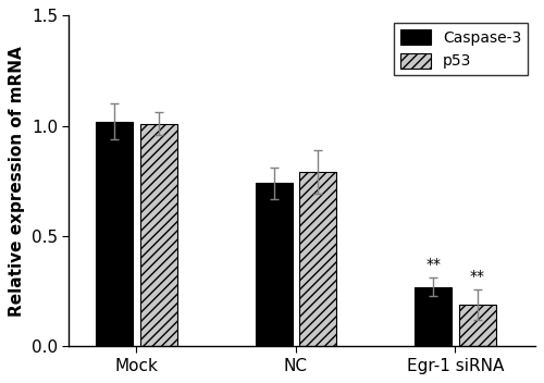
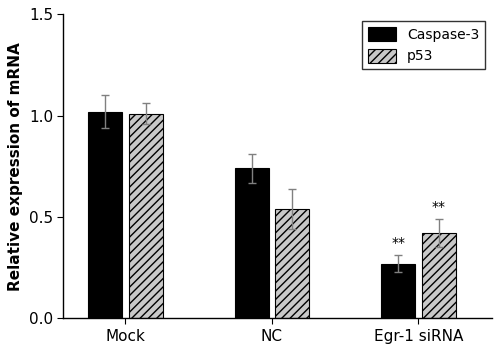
p53/NC: 0.79 -> 0.54
p53/Egr-1 siRNA: 0.19 -> 0.42
